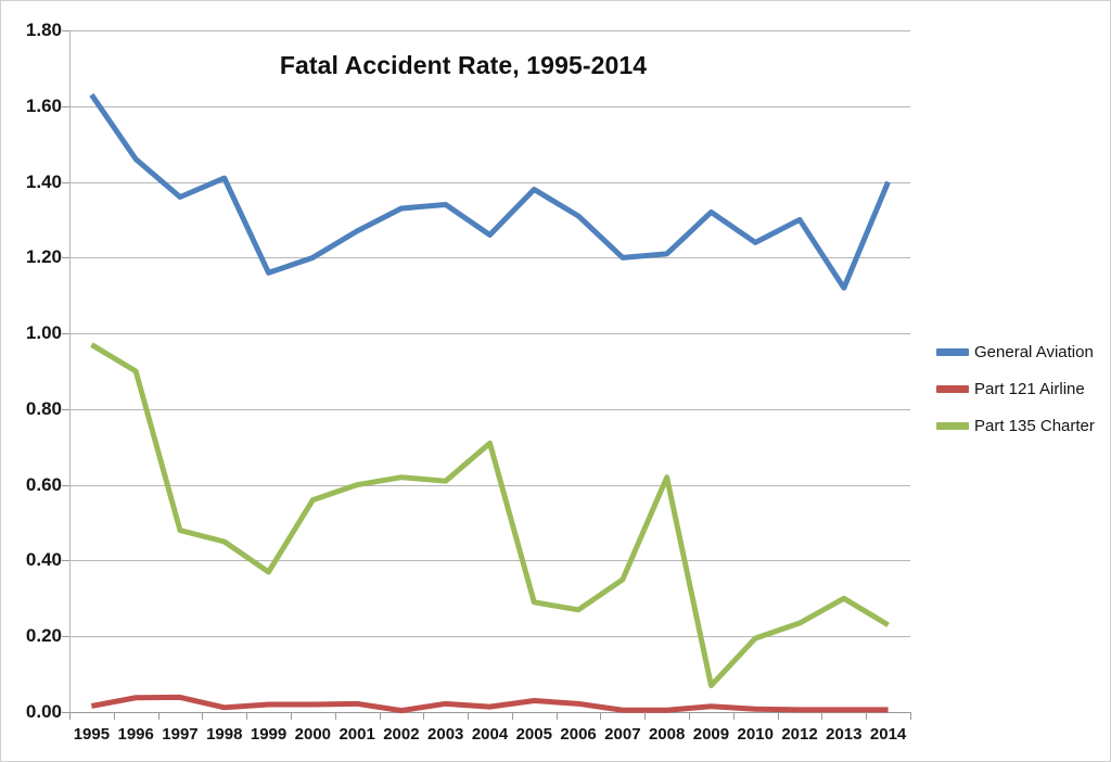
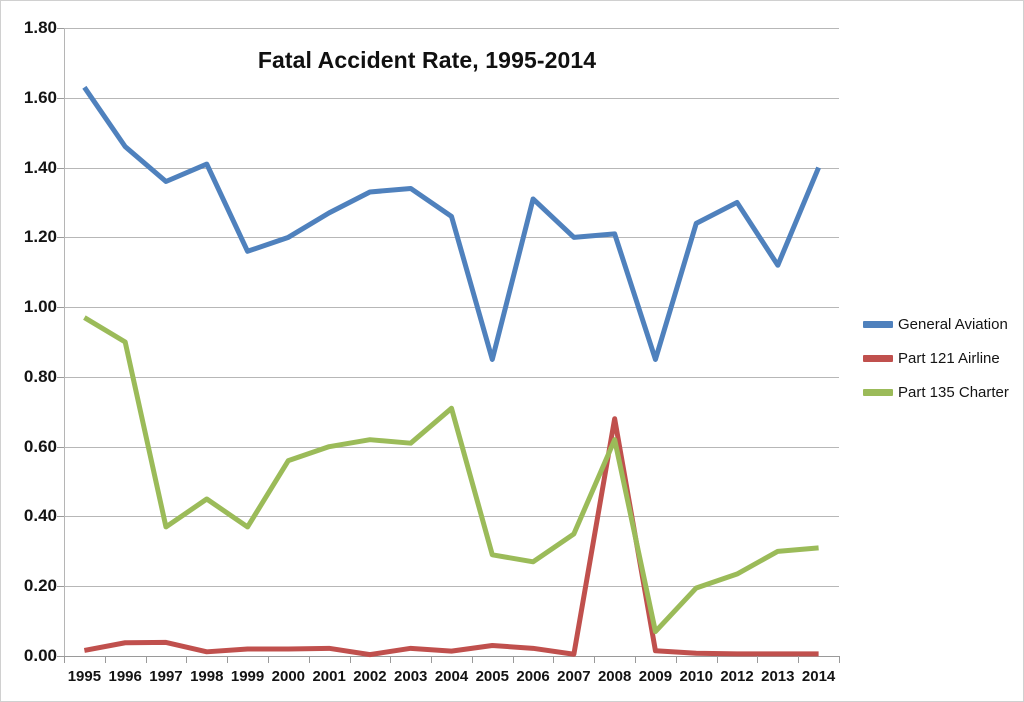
Part 135 Charter/1997: 0.48 -> 0.37
General Aviation/2005: 1.38 -> 0.85
Part 121 Airline/2008: 0.01 -> 0.68
General Aviation/2009: 1.32 -> 0.85
Part 135 Charter/2014: 0.23 -> 0.31
